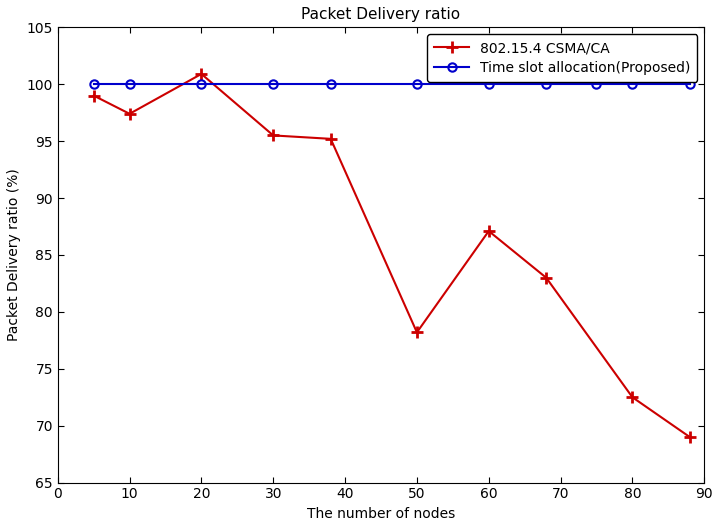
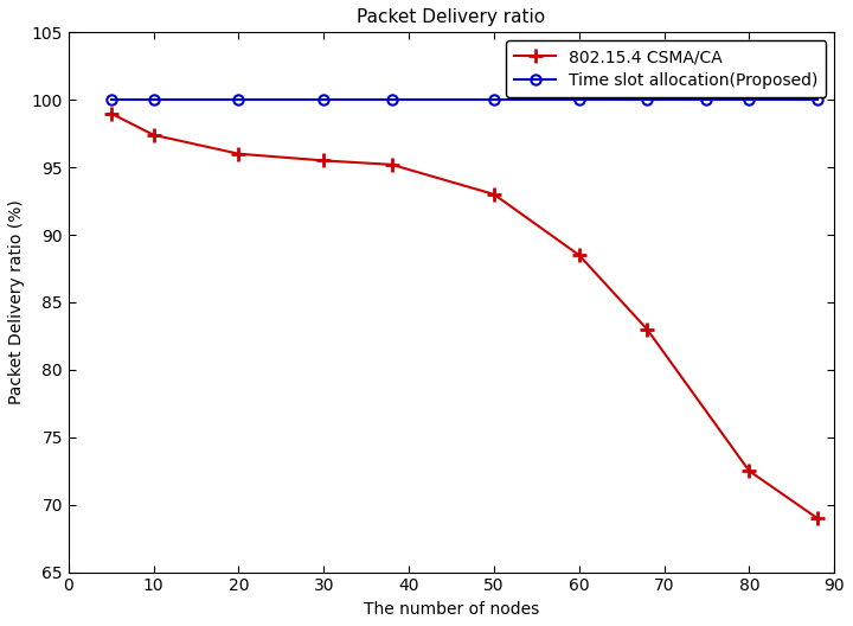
802.15.4 CSMA/CA/20: 100.9 -> 96.0
802.15.4 CSMA/CA/50: 78.2 -> 93.0
802.15.4 CSMA/CA/60: 87.1 -> 88.5
